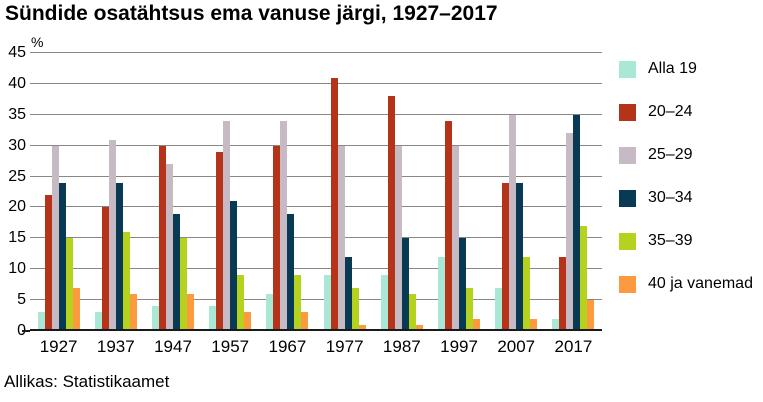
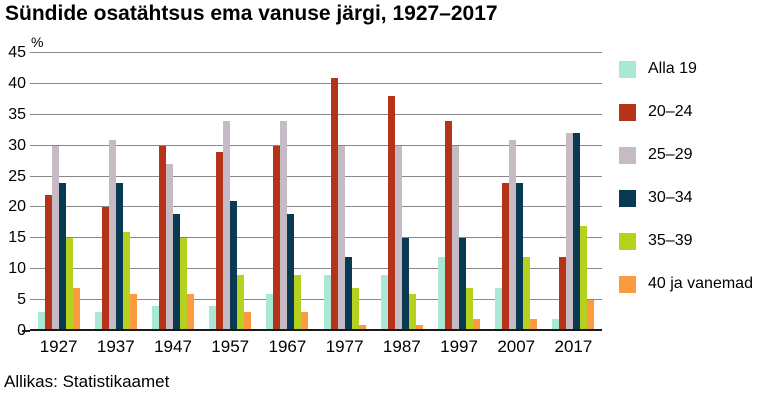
25–29/2007: 35 -> 31
30–34/2017: 35 -> 32
